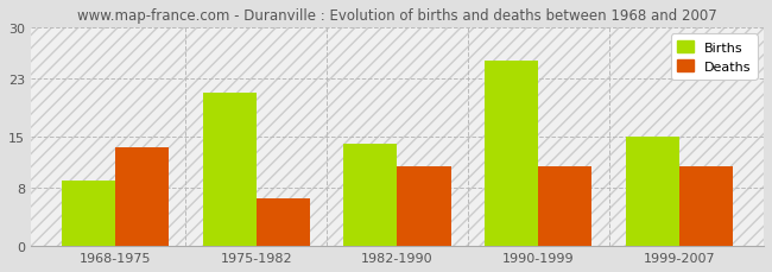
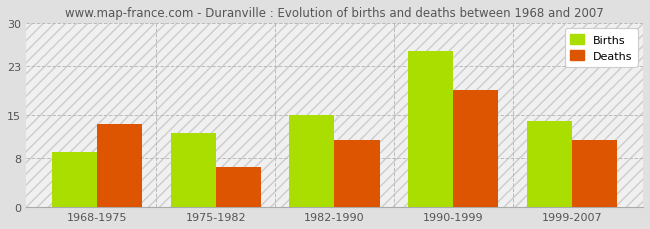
Births/1975-1982: 21.0 -> 12.0
Births/1982-1990: 14.0 -> 15.0
Deaths/1990-1999: 11.0 -> 19.0
Births/1999-2007: 15.0 -> 14.0
